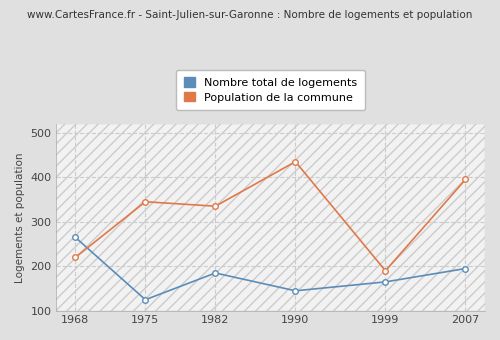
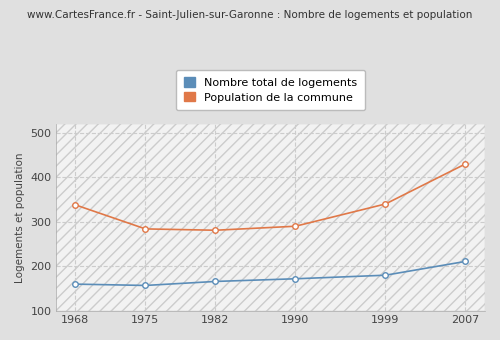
Nombre total de logements/1968: 265 -> 160
Population de la commune/1968: 220 -> 338
Nombre total de logements/1975: 125 -> 157
Population de la commune/1975: 345 -> 284
Nombre total de logements/1982: 185 -> 166
Population de la commune/1982: 335 -> 281
Nombre total de logements/1990: 145 -> 172
Population de la commune/1990: 435 -> 290
Nombre total de logements/1999: 165 -> 180
Population de la commune/1999: 190 -> 340
Nombre total de logements/2007: 195 -> 211
Population de la commune/2007: 395 -> 430
